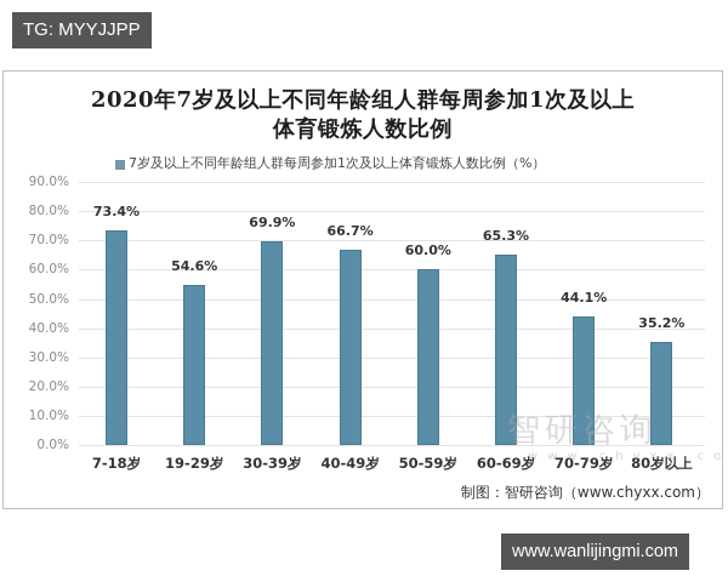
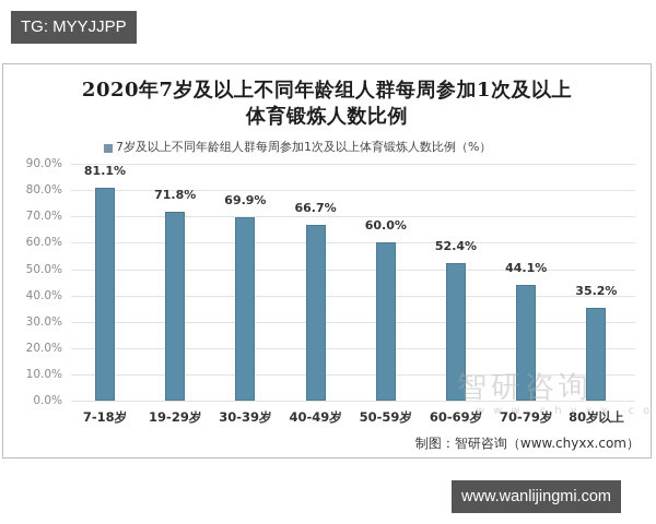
7-18岁: 73.4% -> 81.1%
19-29岁: 54.6% -> 71.8%
60-69岁: 65.3% -> 52.4%
